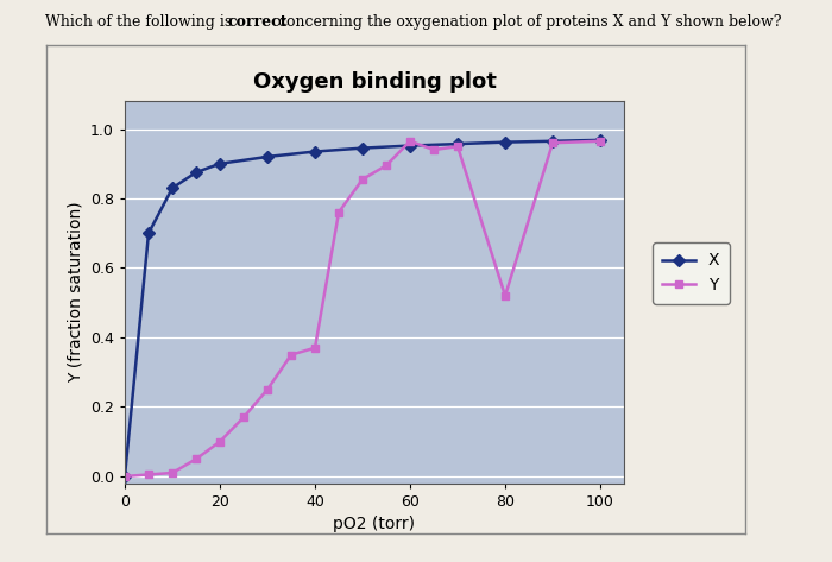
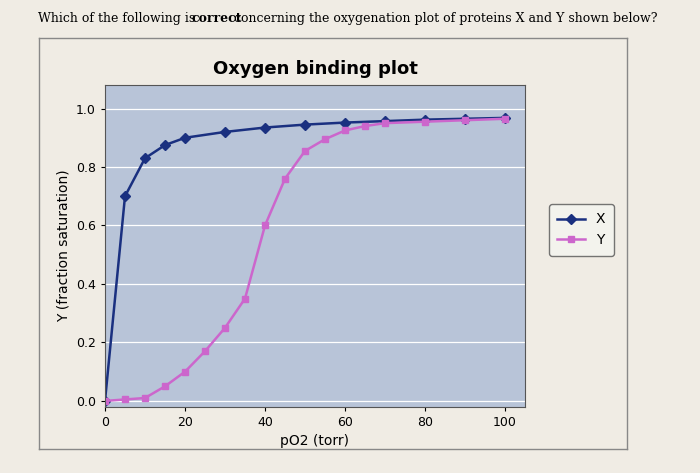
Y/40: 0.370 -> 0.600
Y/60: 0.965 -> 0.925
Y/80: 0.520 -> 0.955
